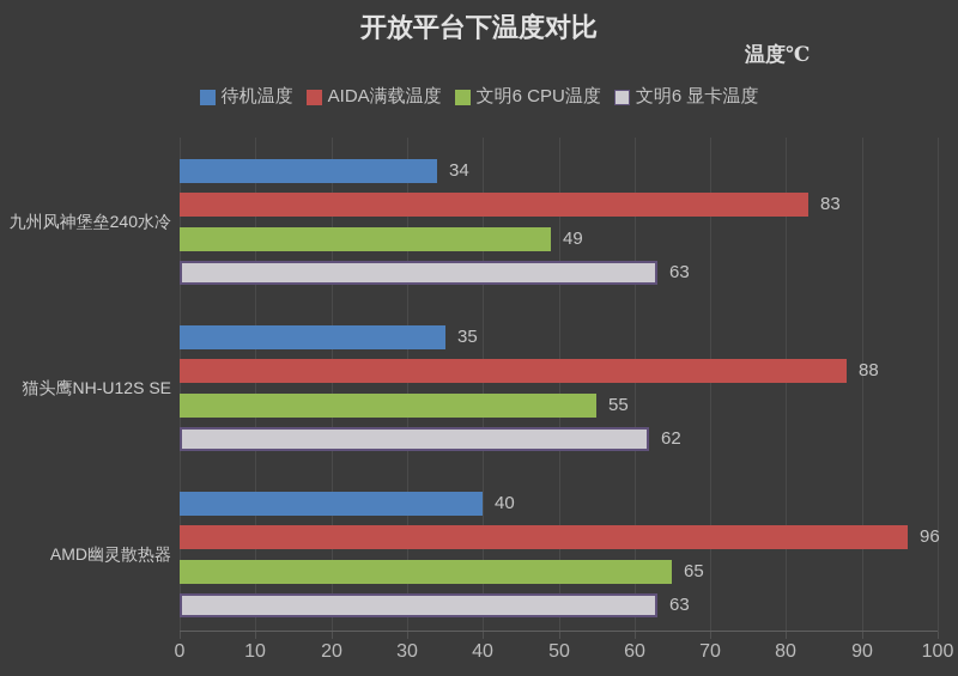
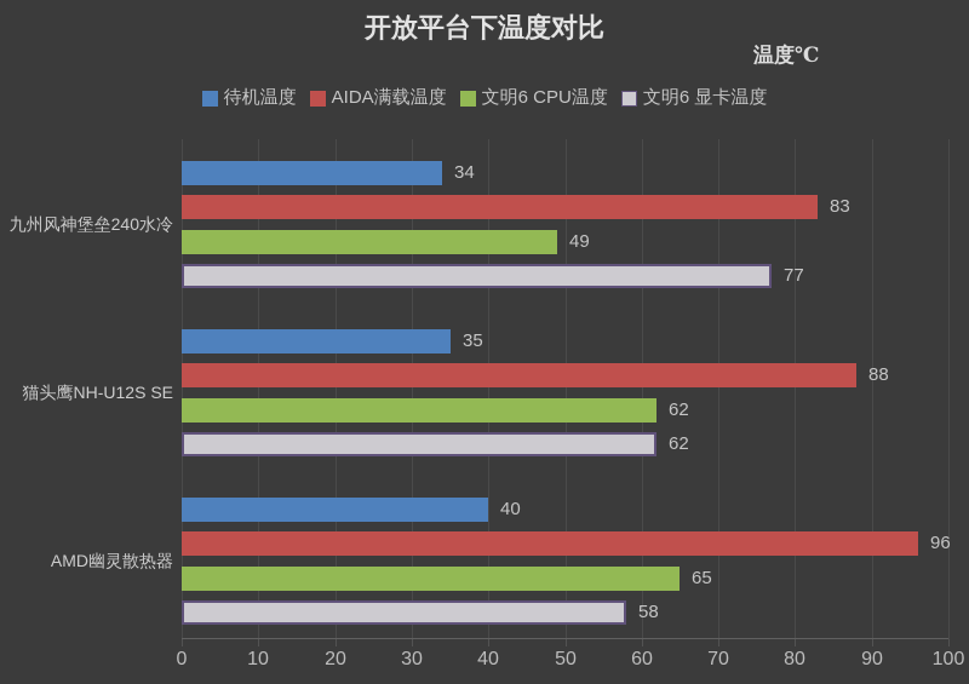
文明6 显卡温度/九州风神堡垒240水冷: 63 -> 77
文明6 CPU温度/猫头鹰NH-U12S SE: 55 -> 62
文明6 显卡温度/AMD幽灵散热器: 63 -> 58
